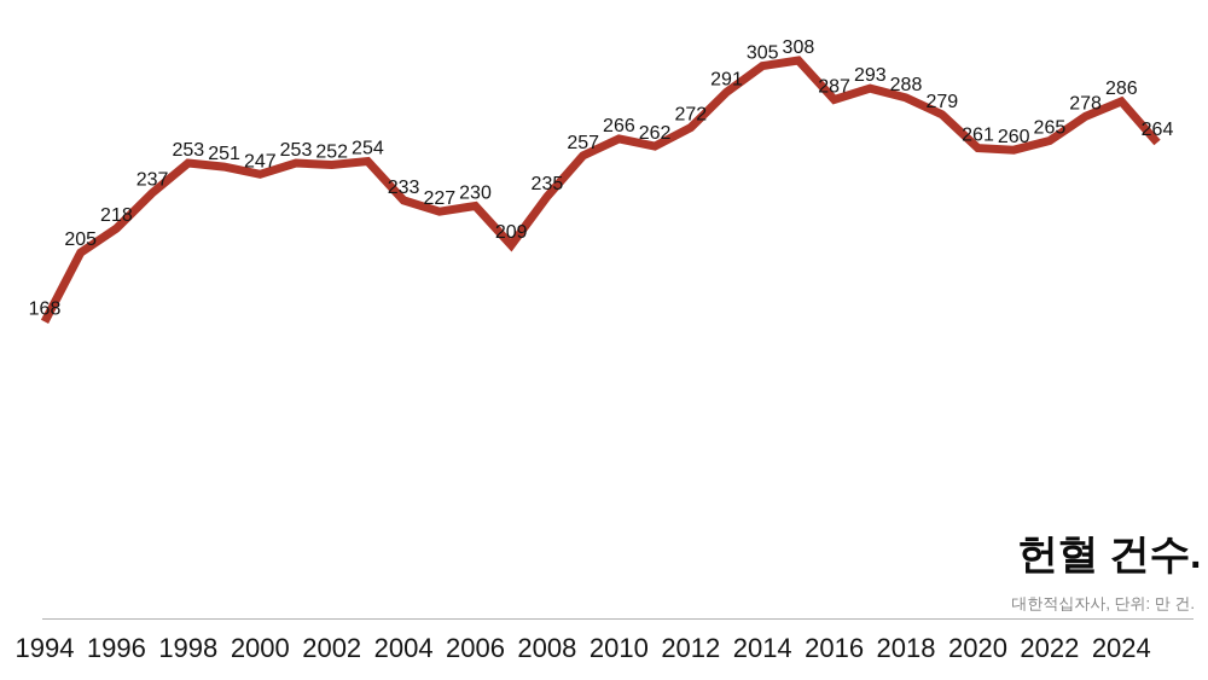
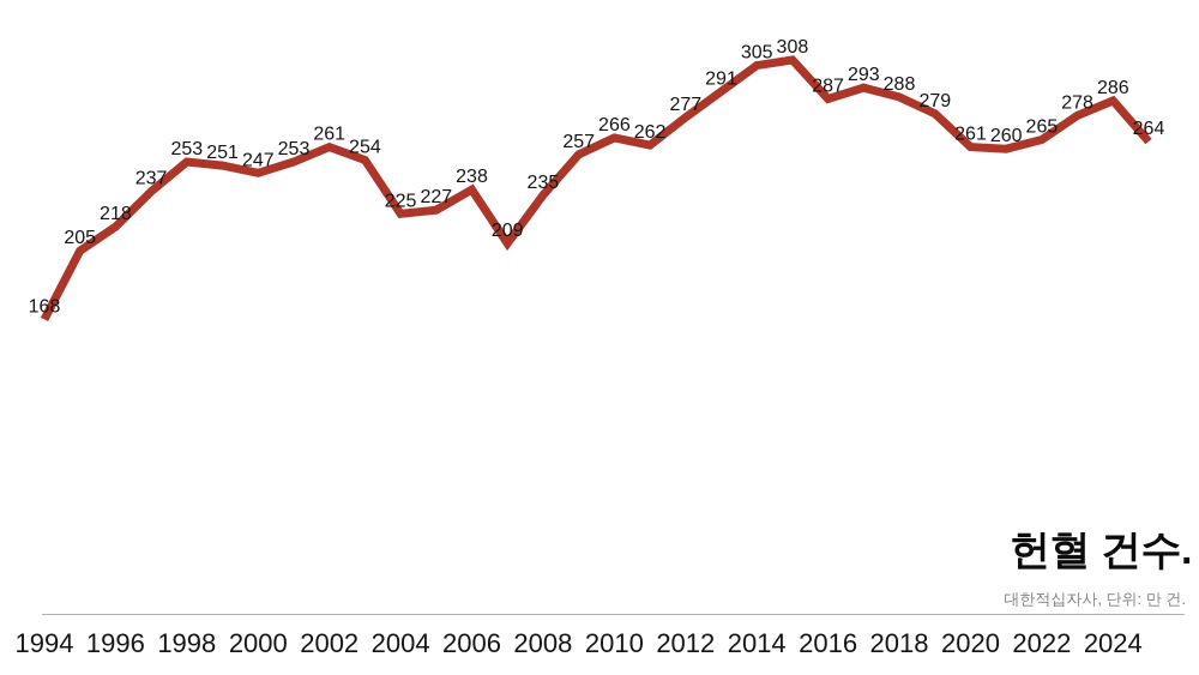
2002: 252 -> 261
2004: 233 -> 225
2006: 230 -> 238
2012: 272 -> 277
